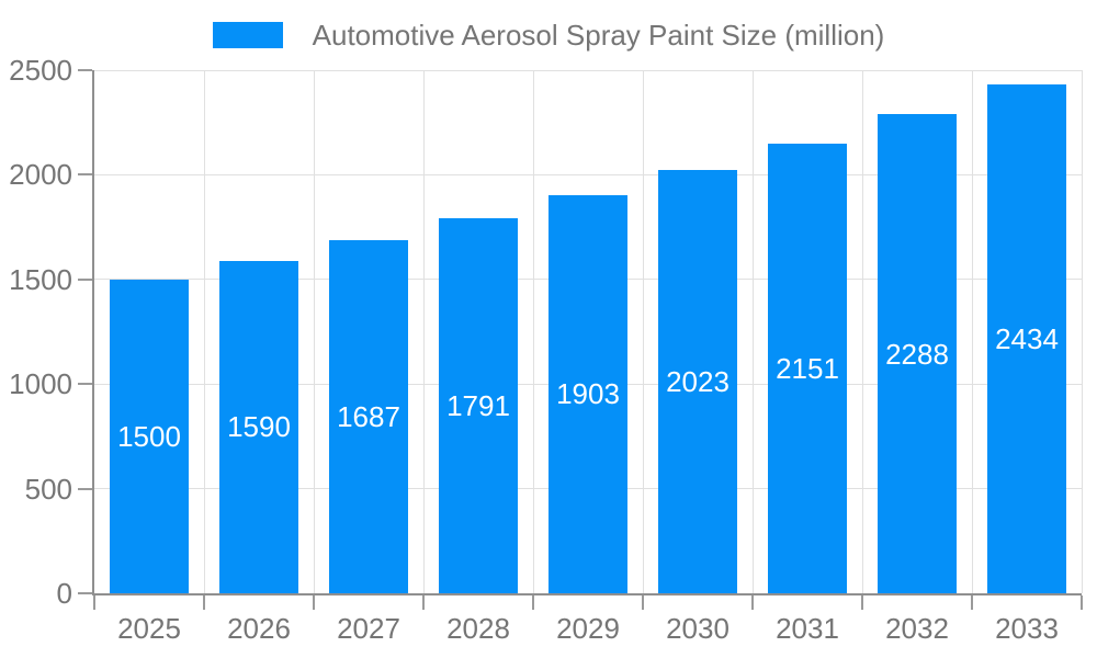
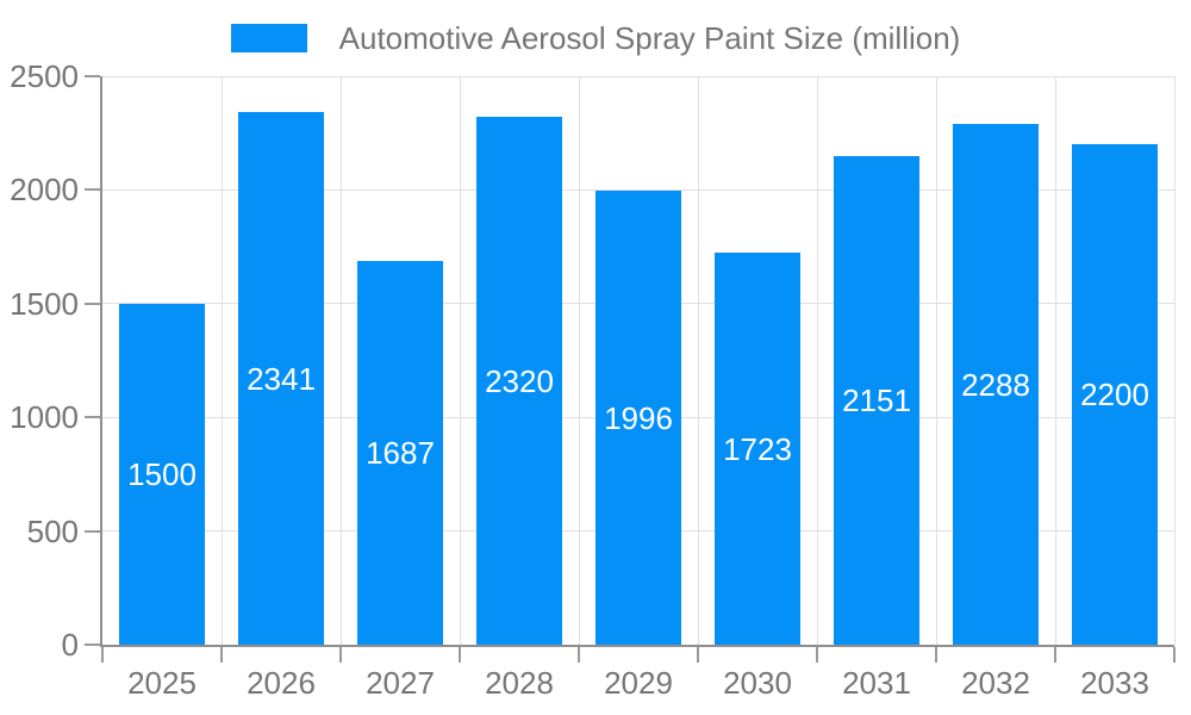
2026: 1590 -> 2341
2028: 1791 -> 2320
2029: 1903 -> 1996
2030: 2023 -> 1723
2033: 2434 -> 2200
